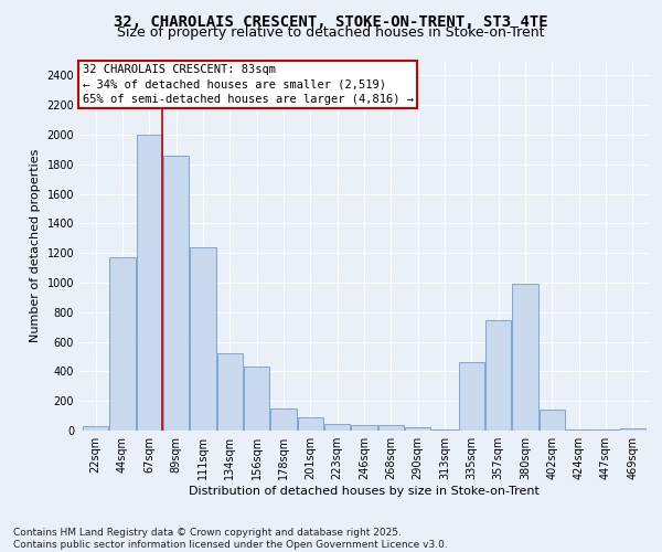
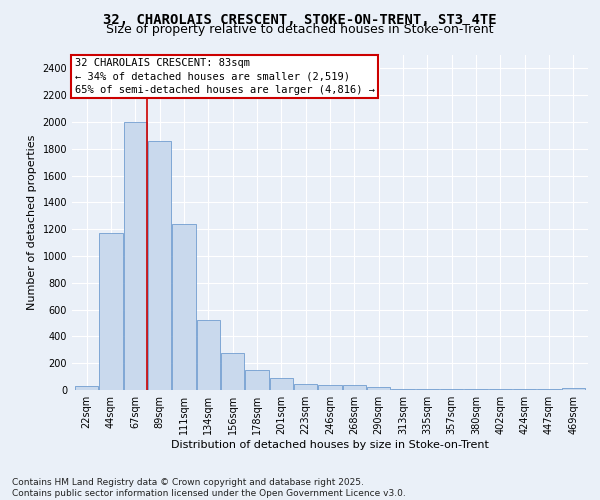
156sqm: 430 -> 280
335sqm: 460 -> 0
357sqm: 750 -> 0
380sqm: 990 -> 0
402sqm: 140 -> 0
